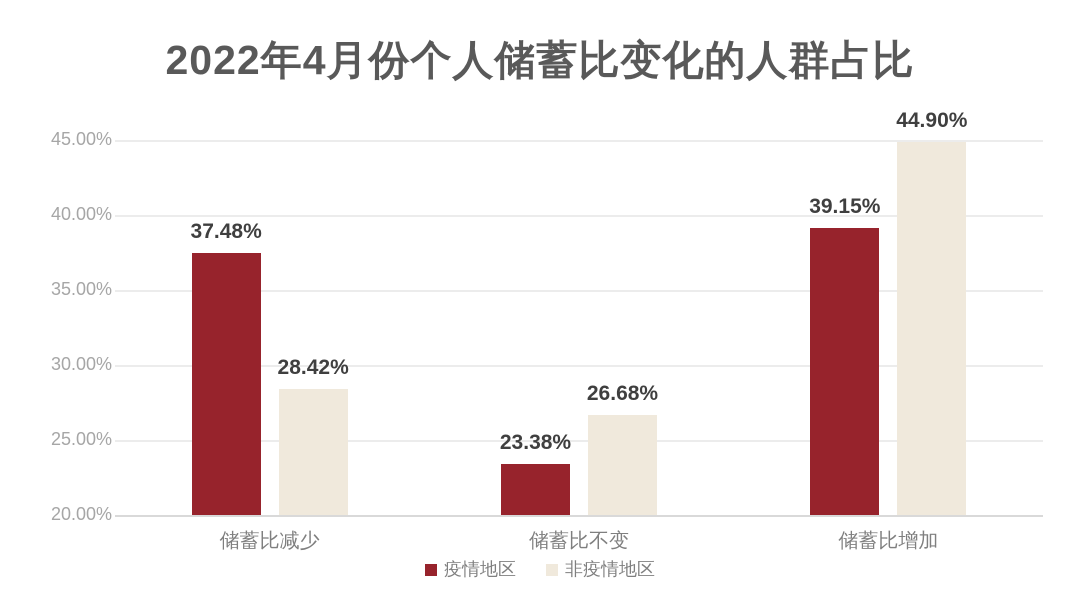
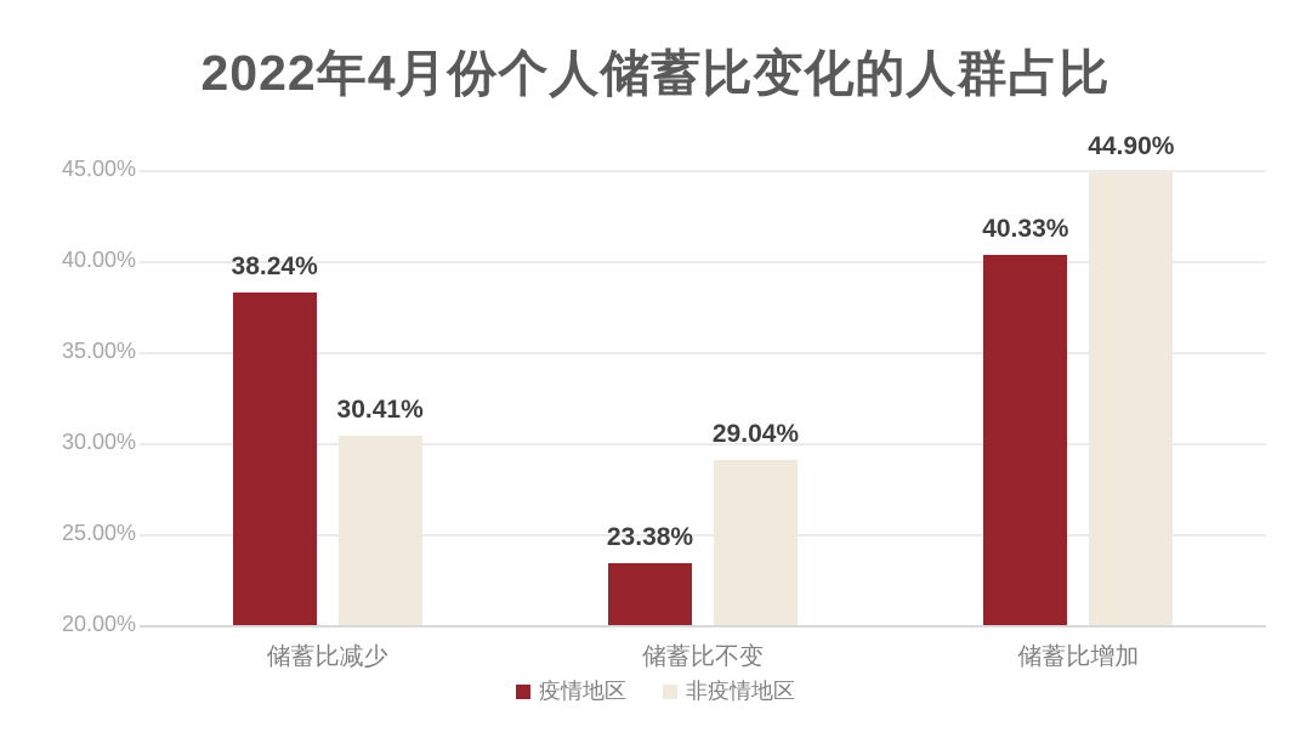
疫情地区/储蓄比减少: 37.48% -> 38.24%
非疫情地区/储蓄比减少: 28.42% -> 30.41%
非疫情地区/储蓄比不变: 26.68% -> 29.04%
疫情地区/储蓄比增加: 39.15% -> 40.33%
